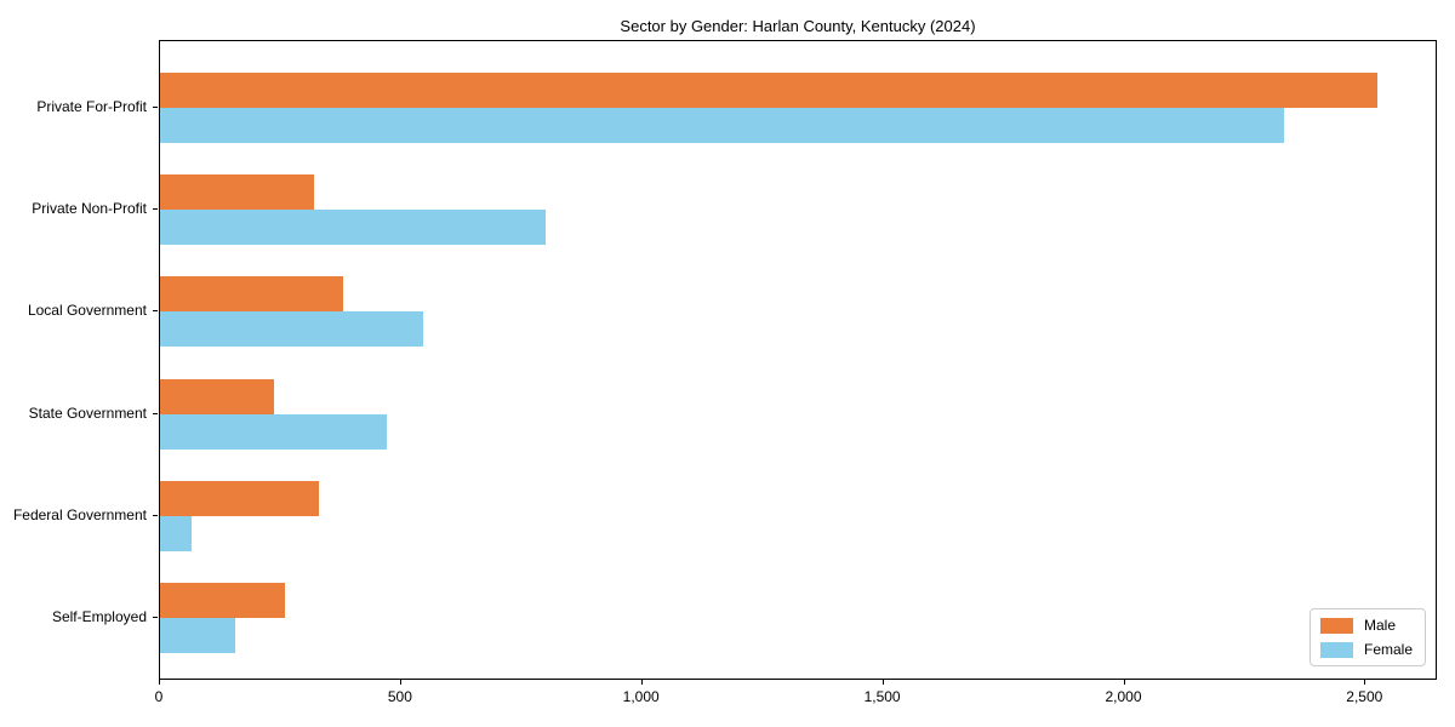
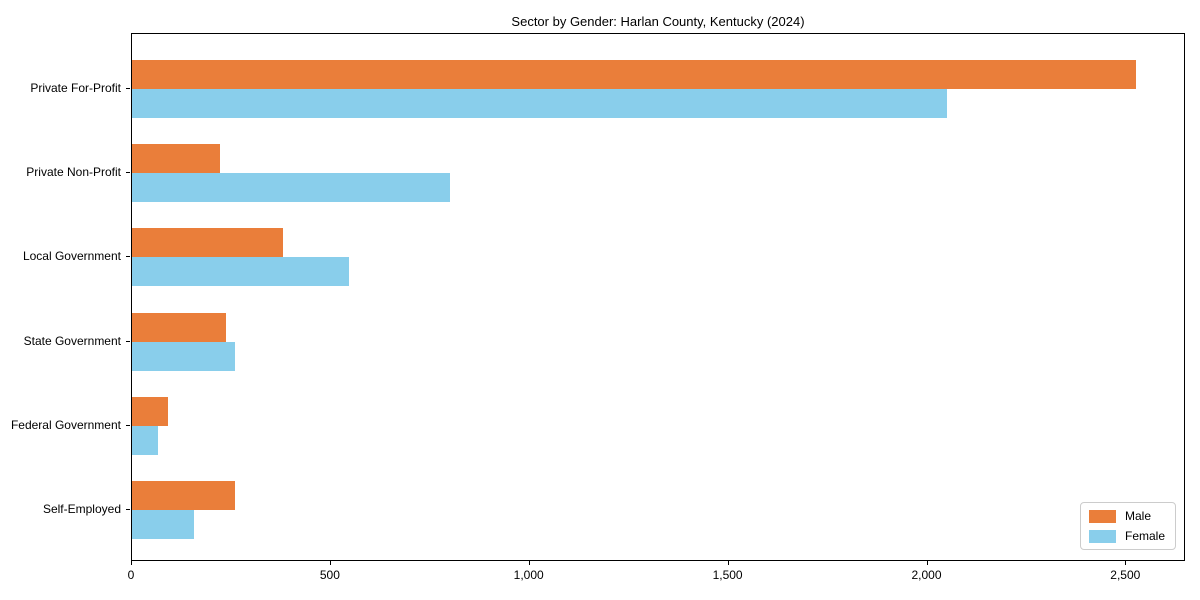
Female/Private For-Profit: 2330 -> 2050
Male/Private Non-Profit: 320 -> 220
Female/State Government: 470 -> 260
Male/Federal Government: 330 -> 90
